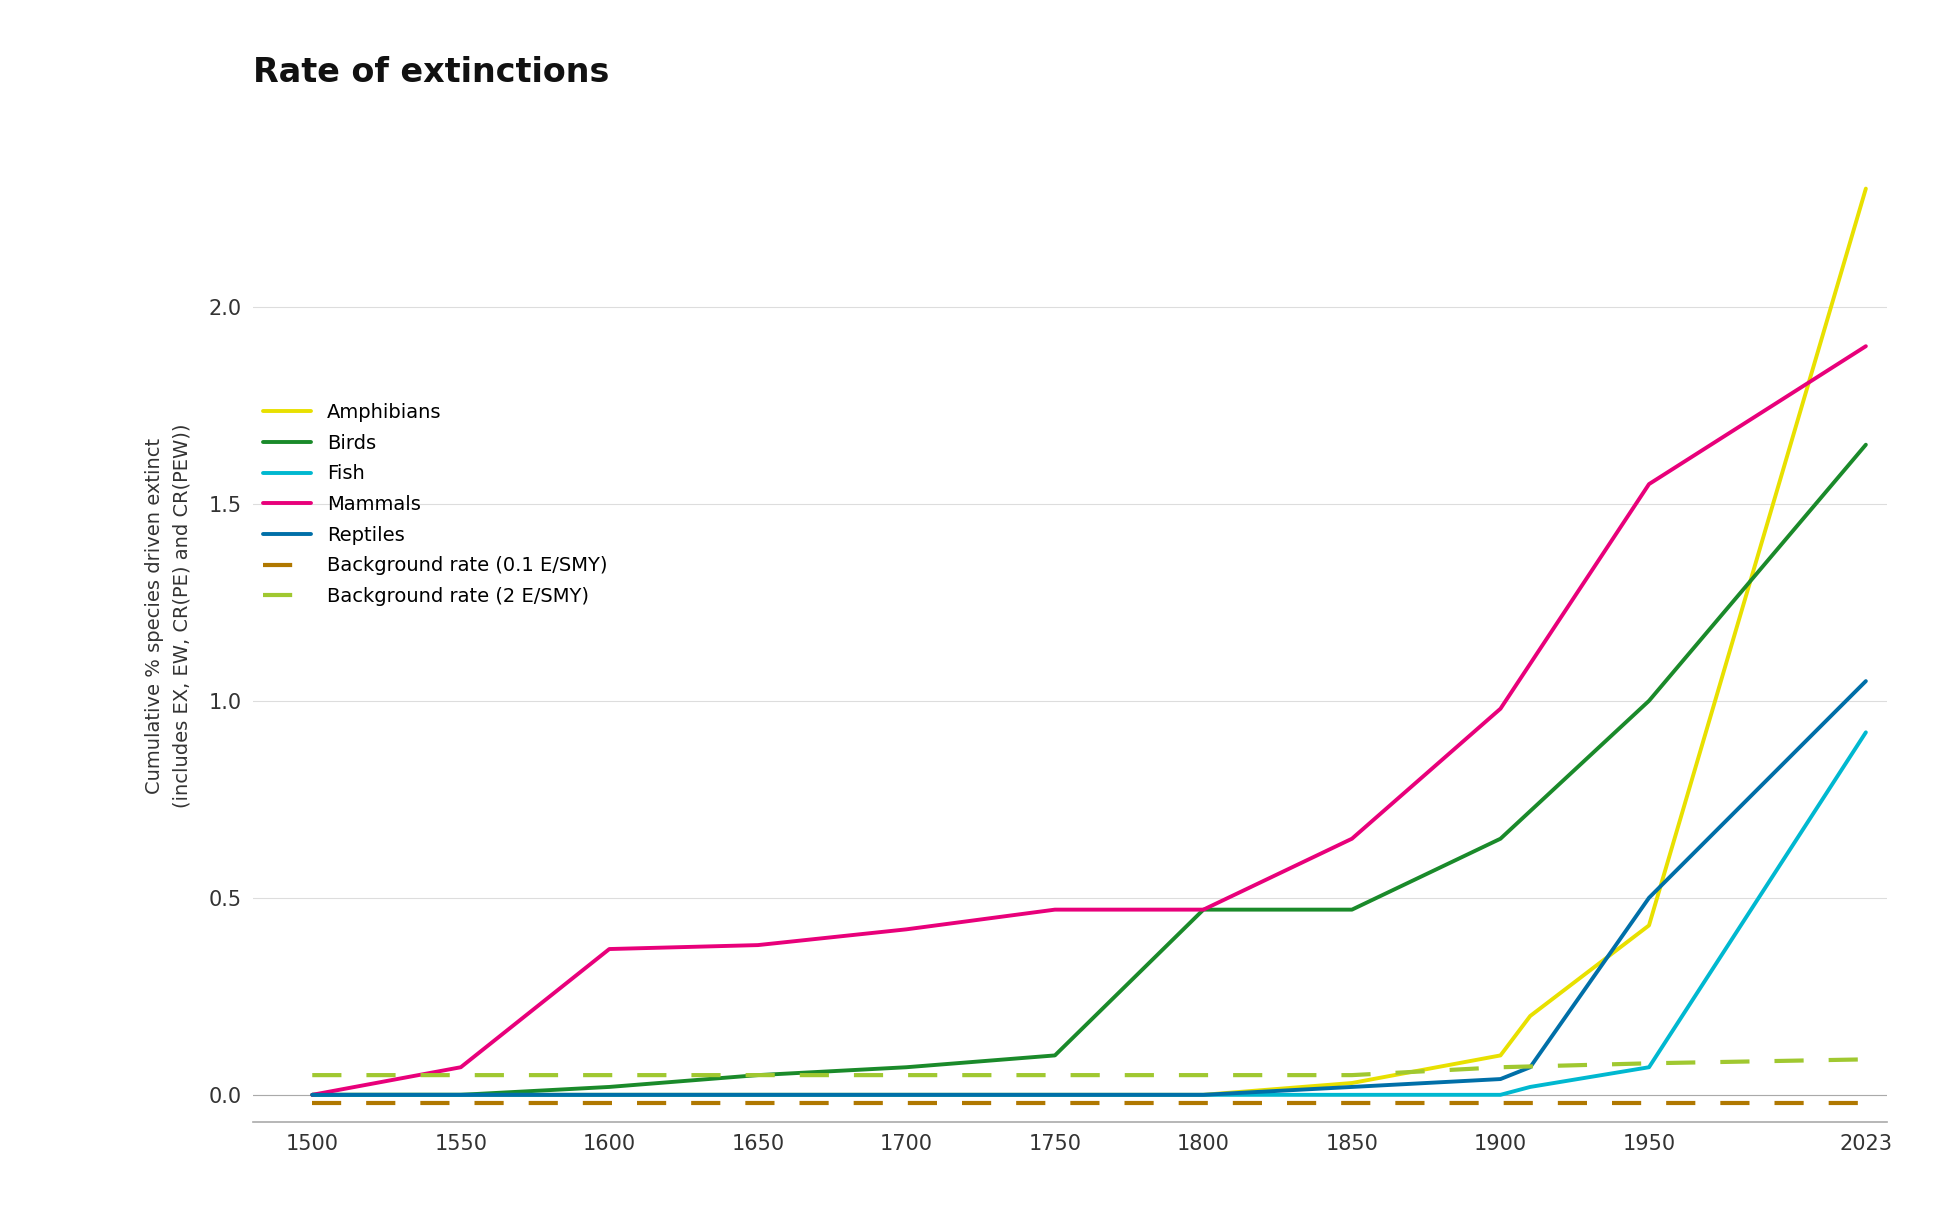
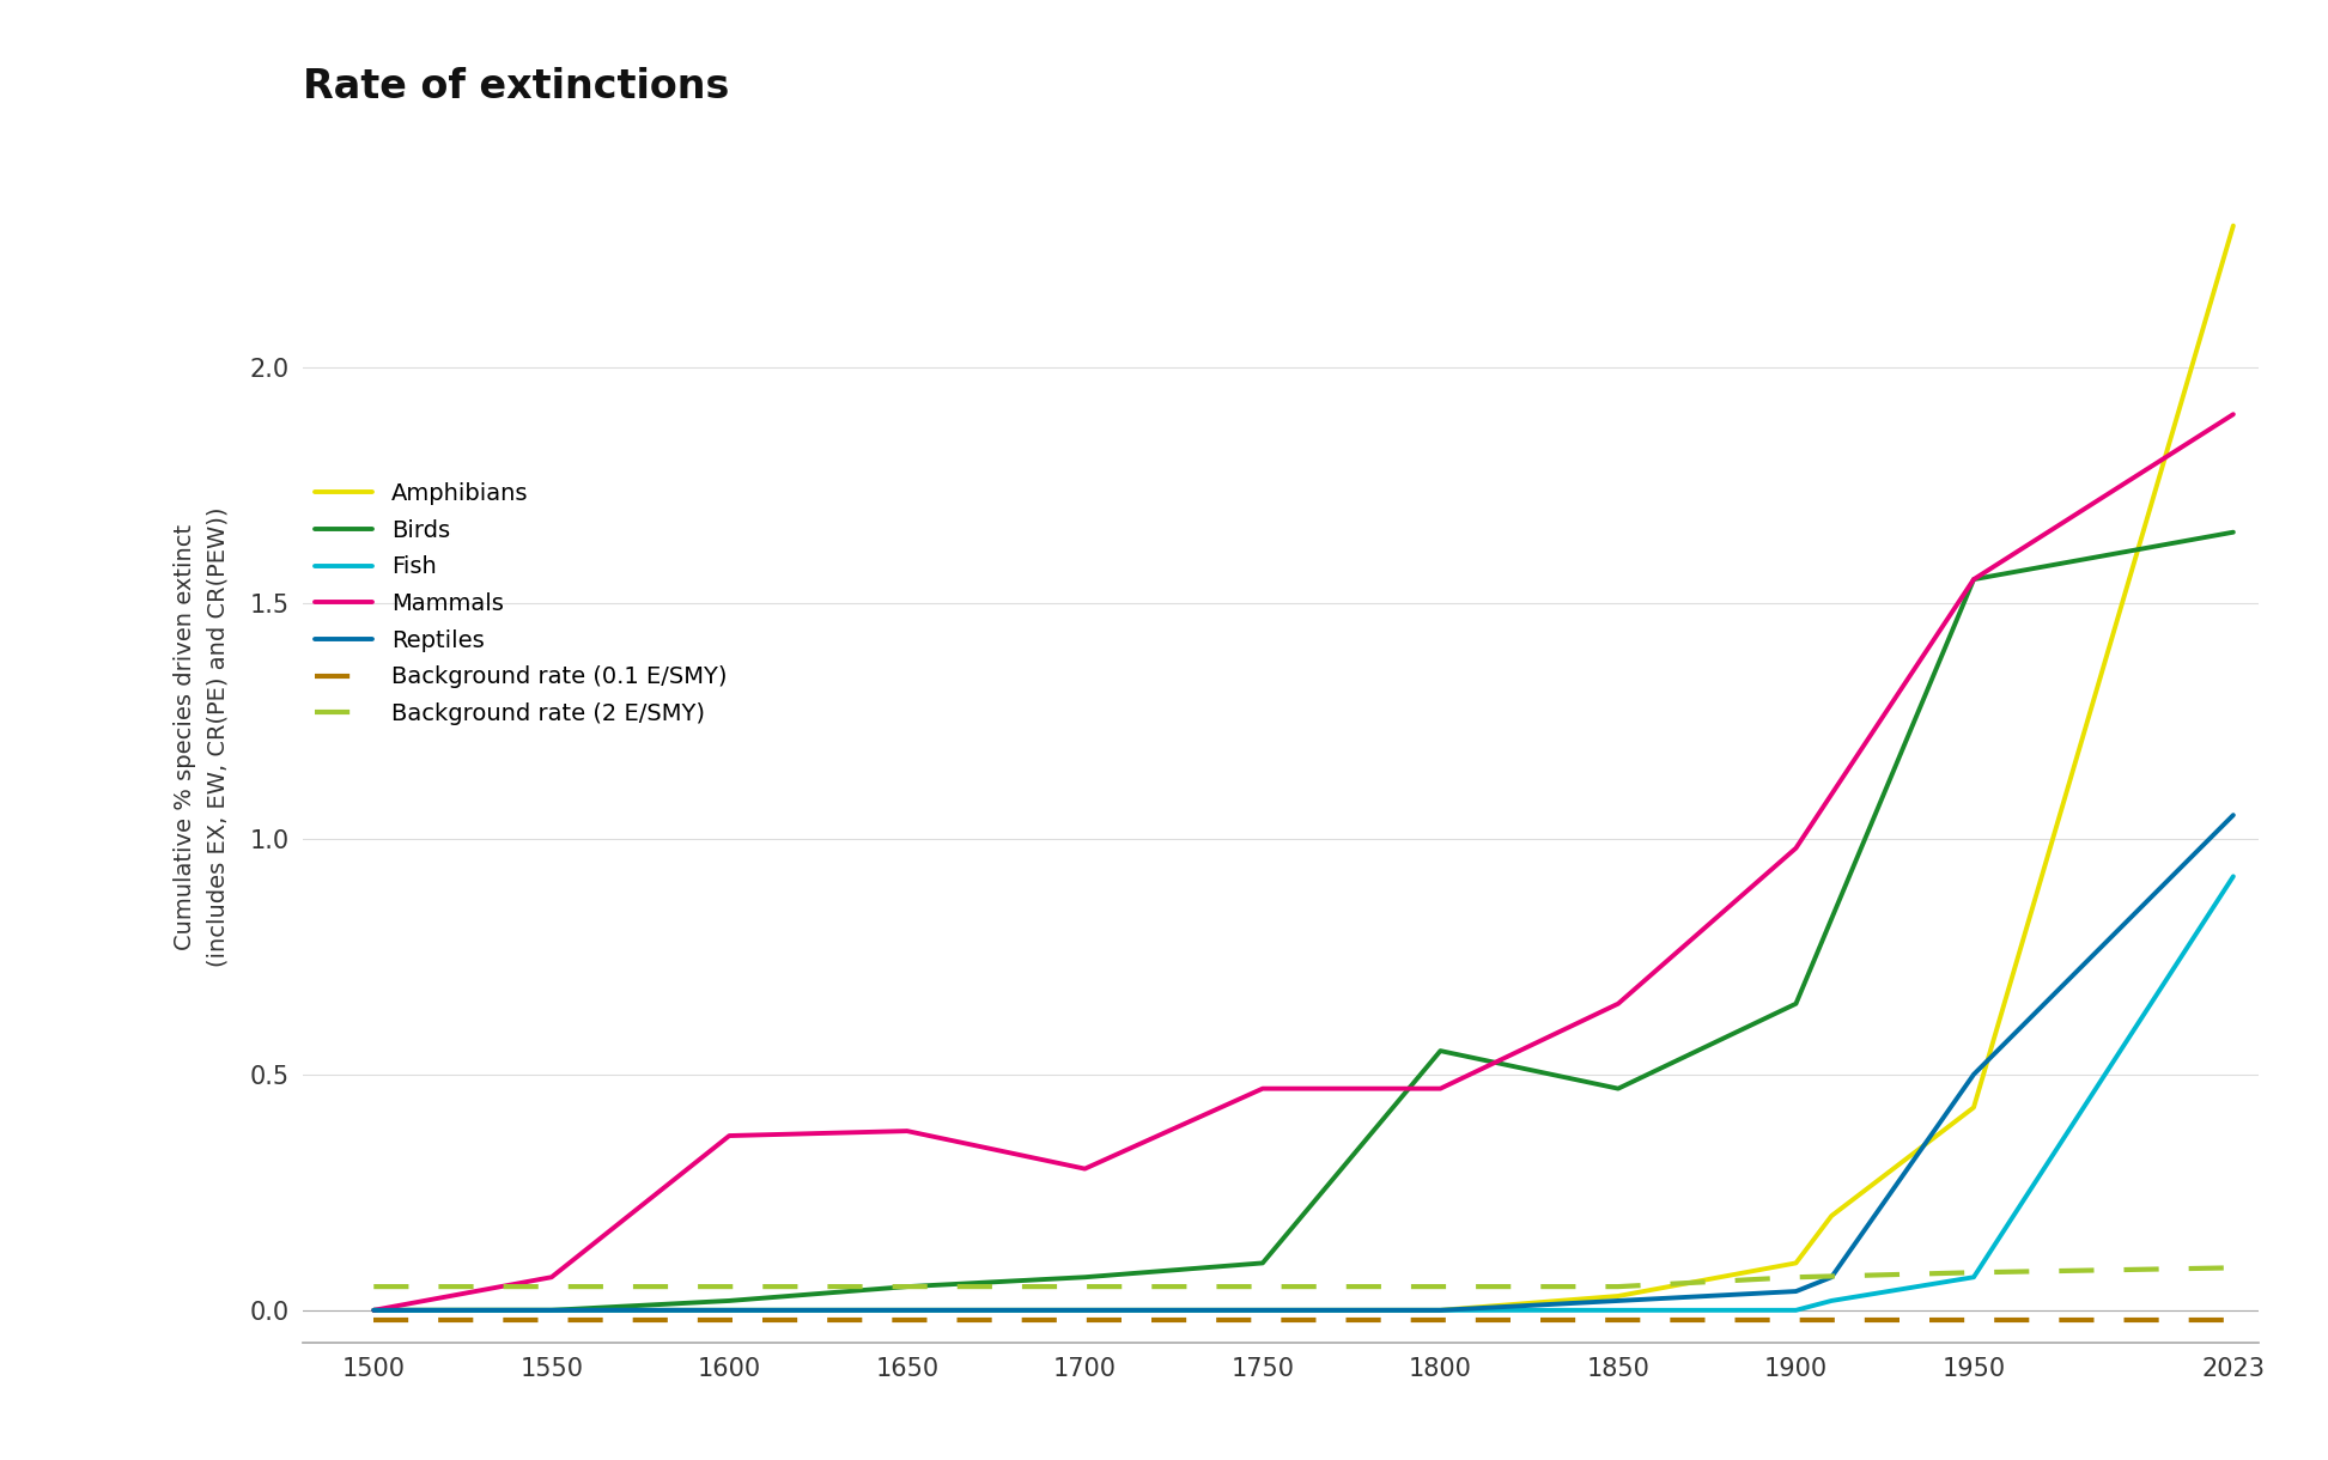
Mammals/1700: 0.42 -> 0.30
Birds/1800: 0.47 -> 0.55
Birds/1950: 1.00 -> 1.55
